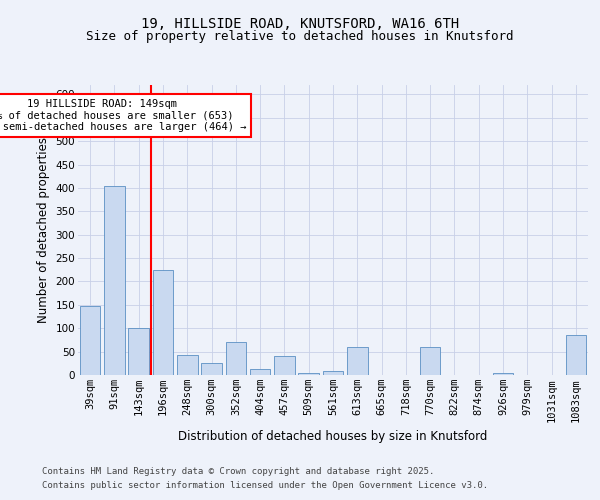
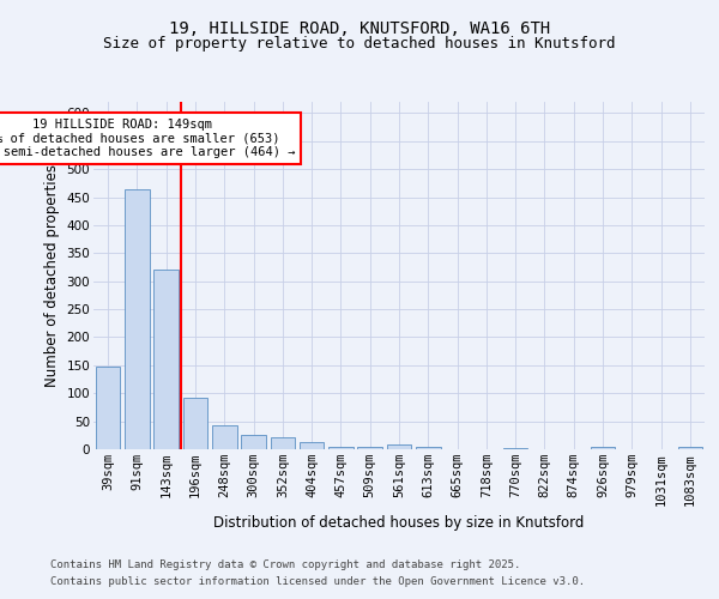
91sqm: 405 -> 465
143sqm: 100 -> 320
196sqm: 225 -> 93
352sqm: 70 -> 22
457sqm: 40 -> 5
613sqm: 60 -> 5
770sqm: 60 -> 3
1083sqm: 85 -> 5
